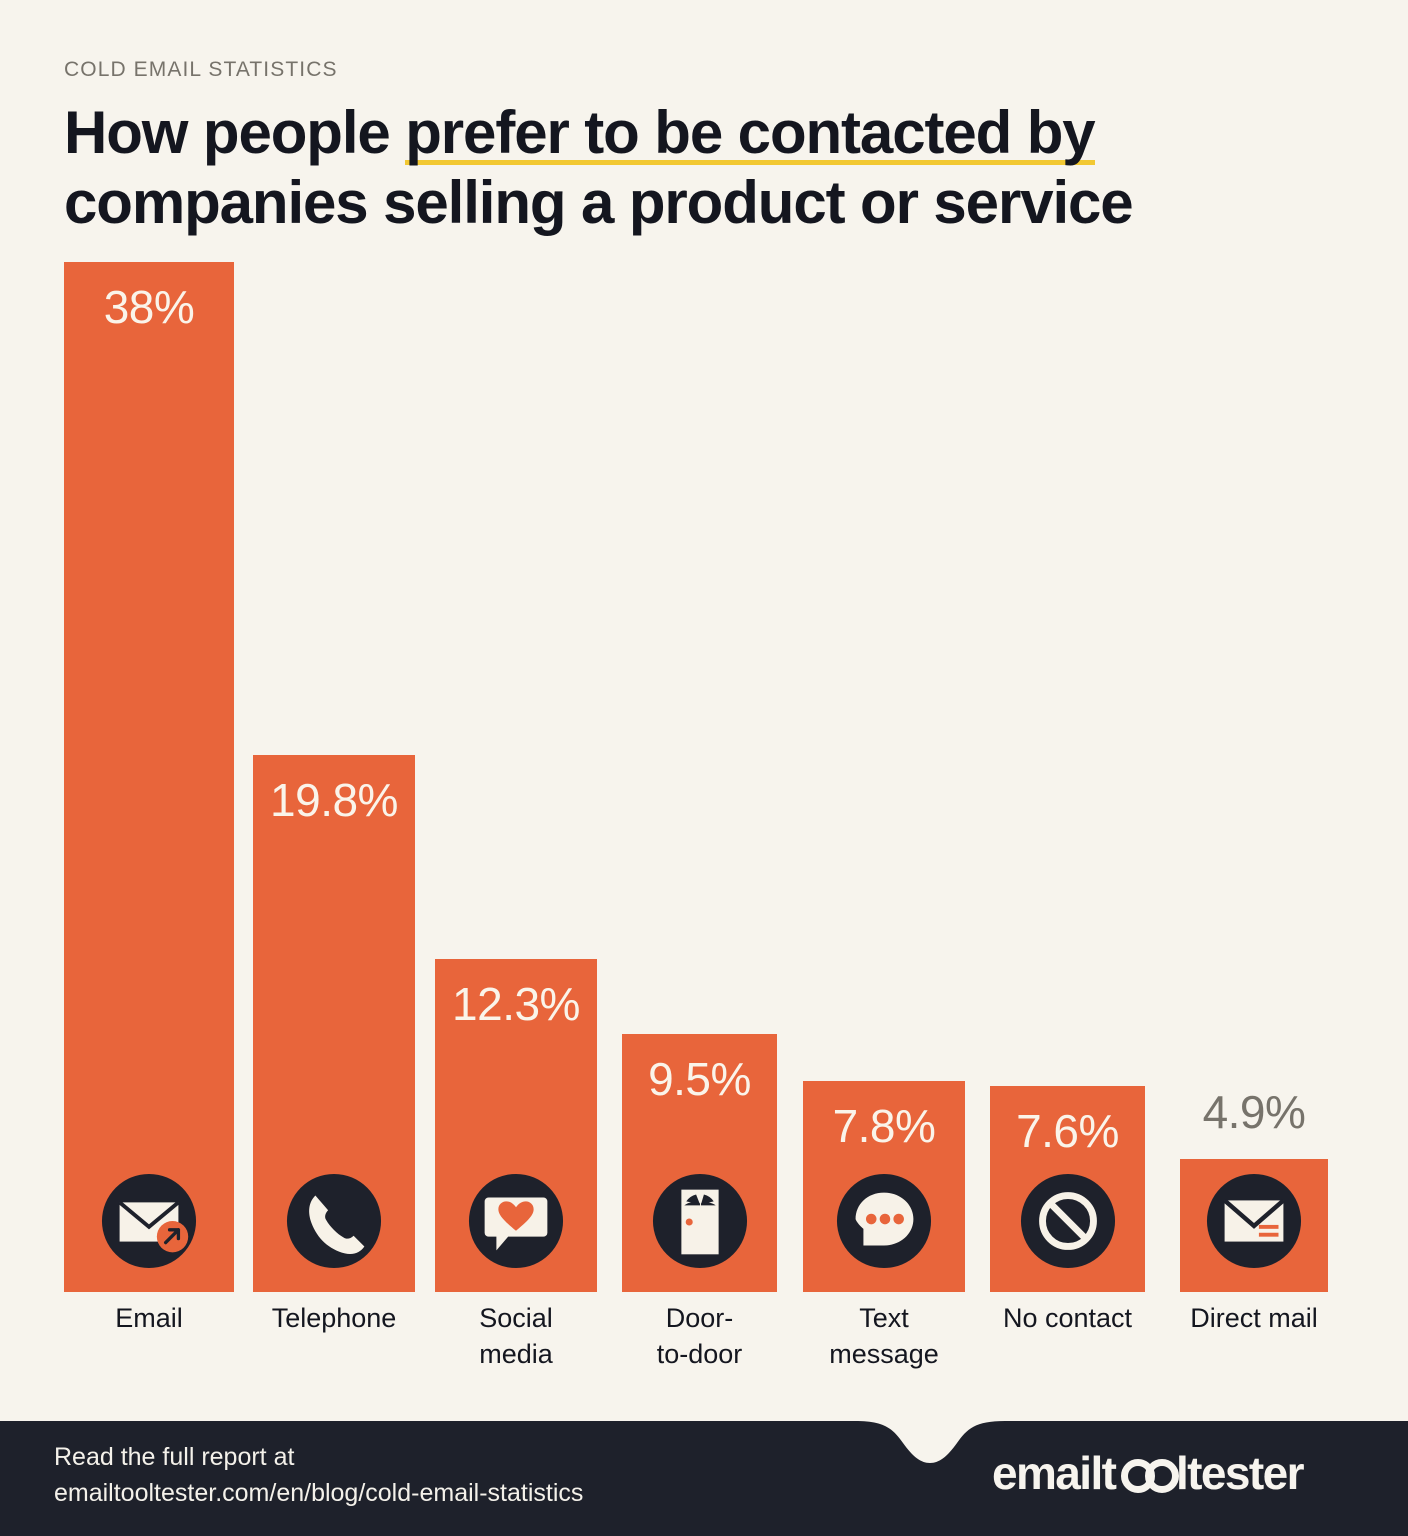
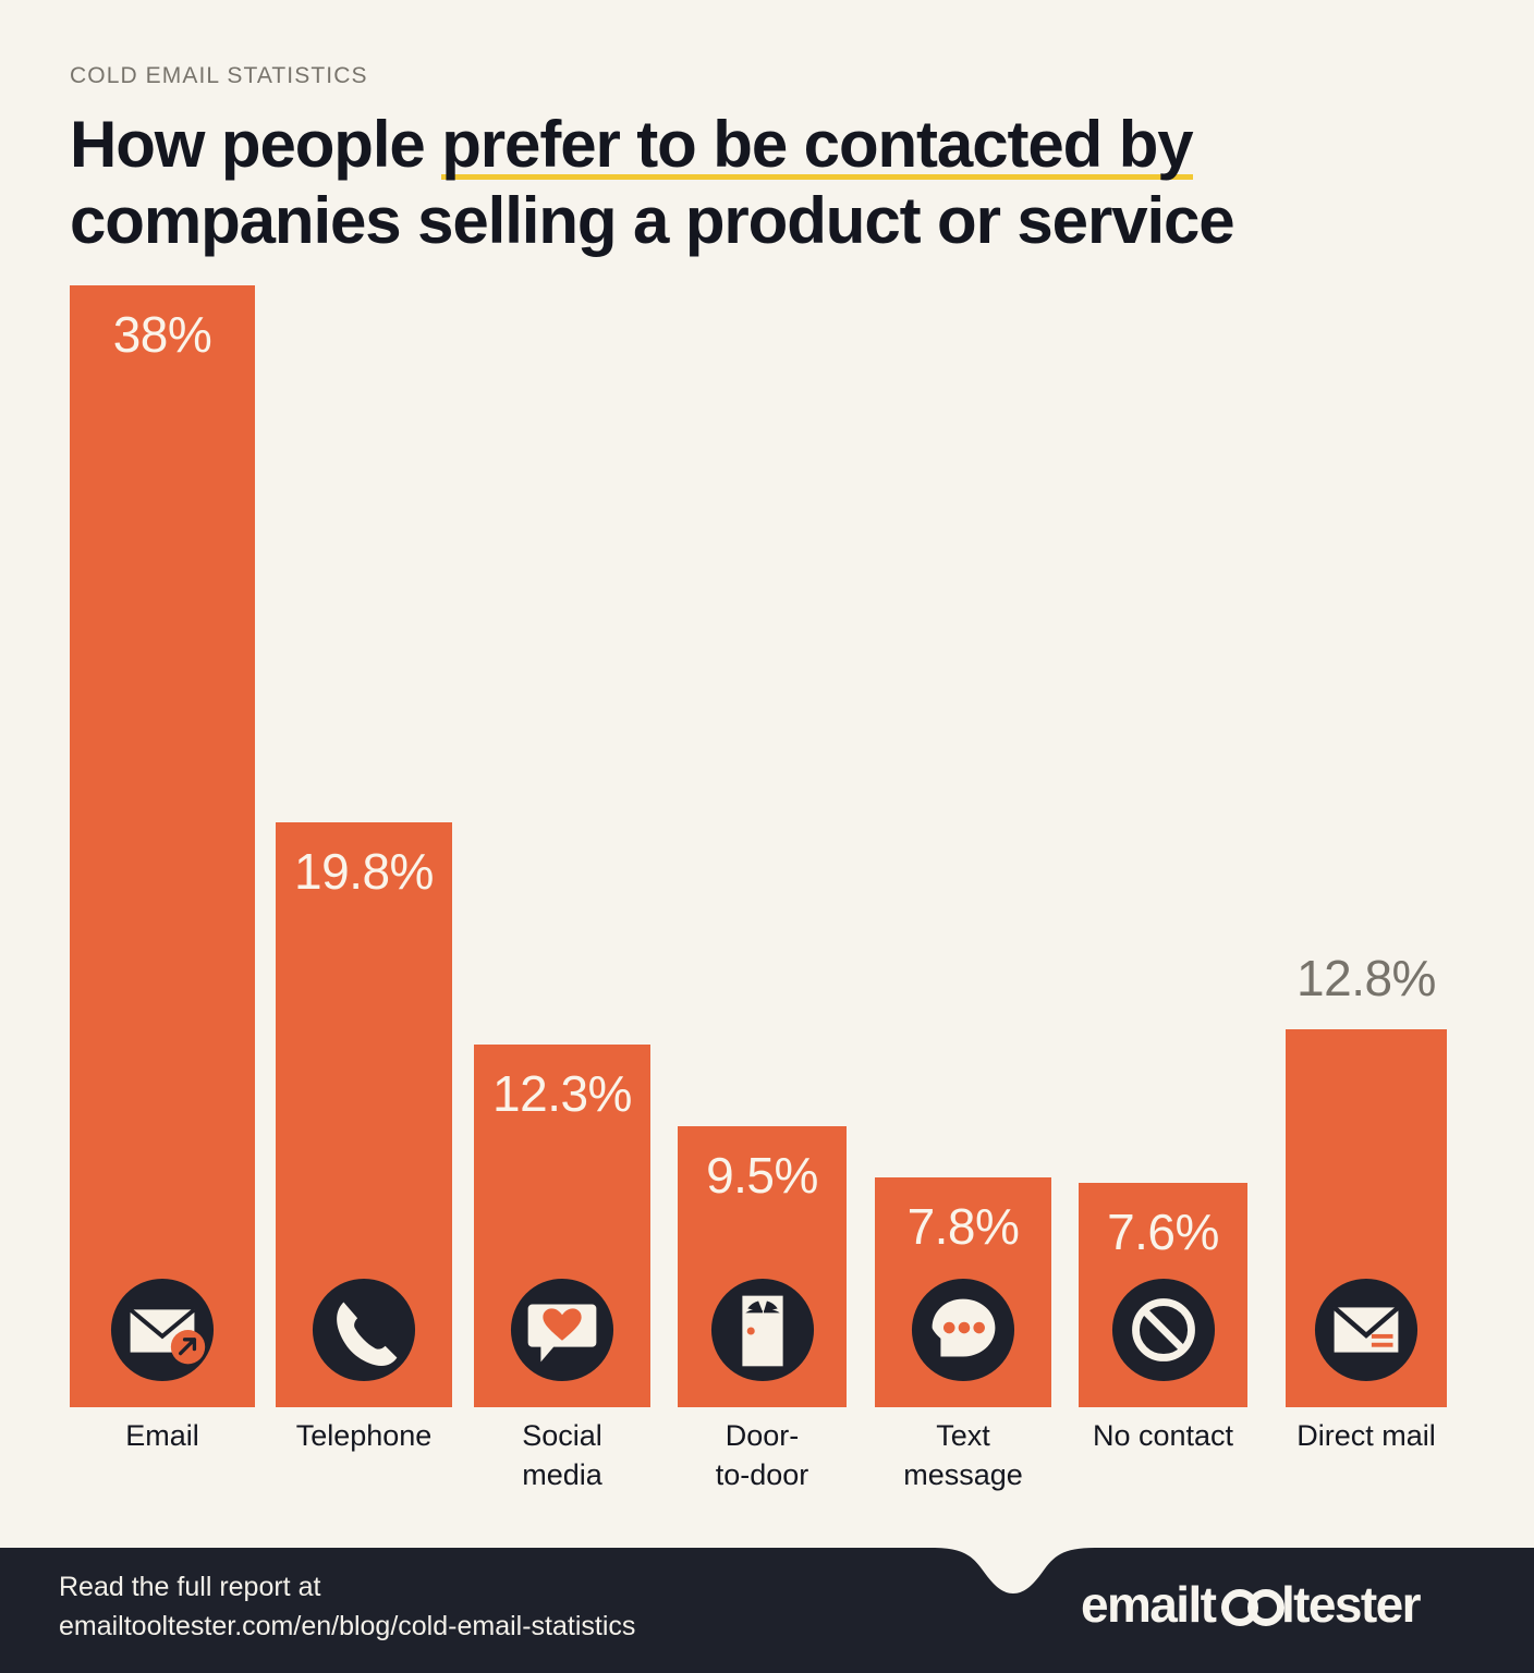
Direct mail: 4.9% -> 12.8%
